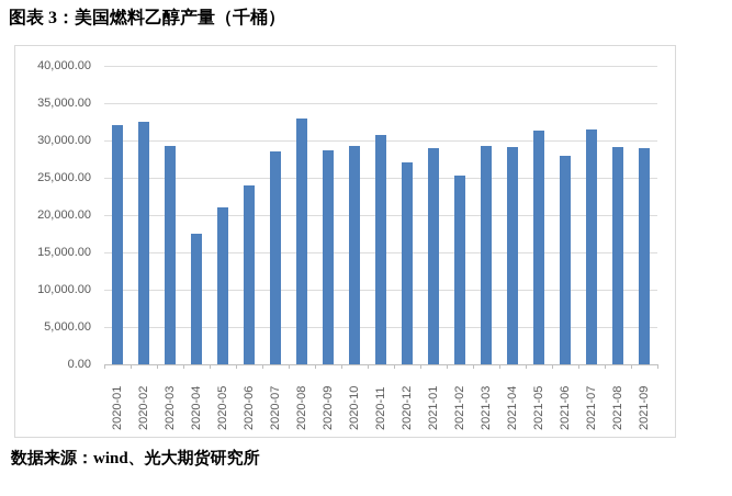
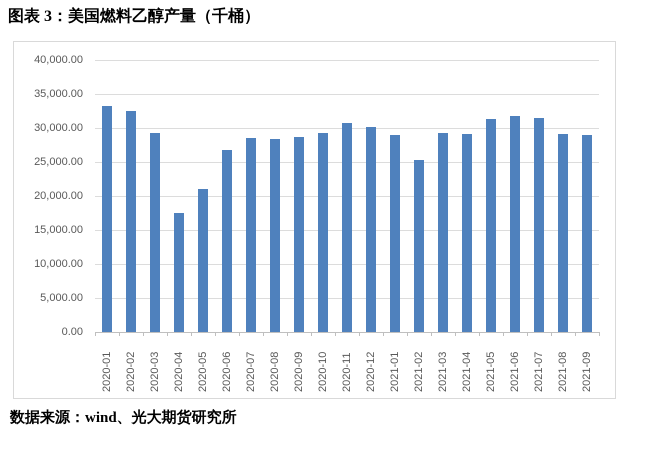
2020-01: 32000 -> 33000
2020-06: 24000 -> 27000
2020-08: 33000 -> 28000
2020-12: 27000 -> 30000
2021-06: 28000 -> 32000
